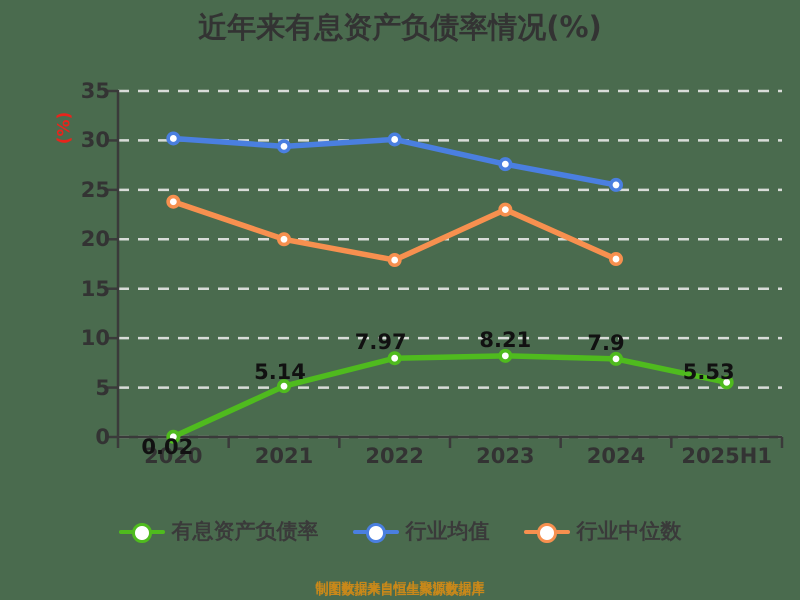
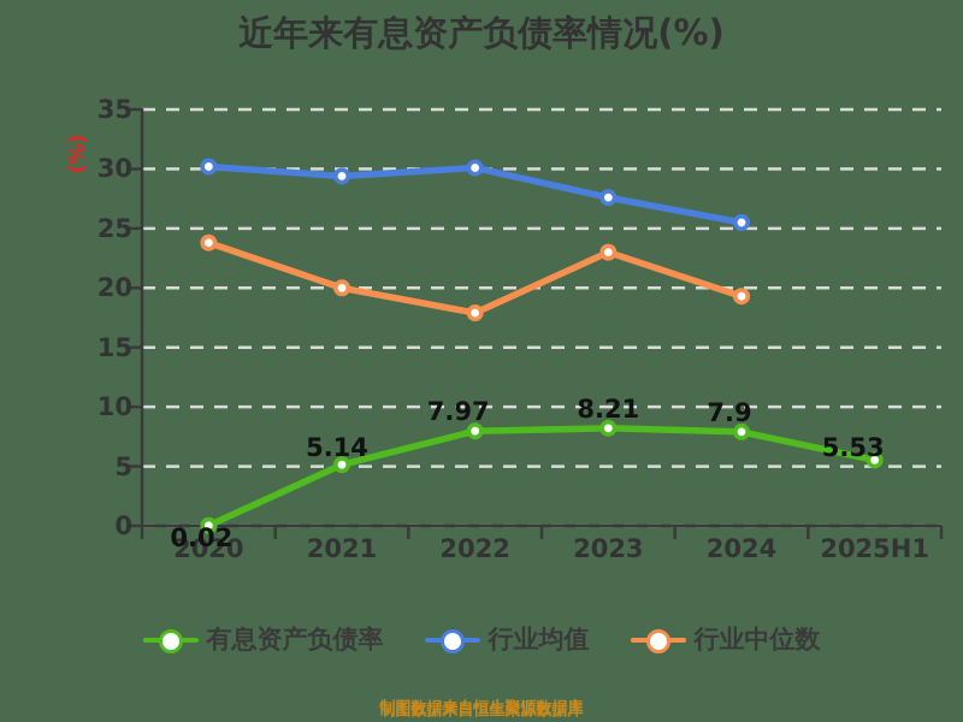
行业中位数/2024: 18 -> 19
